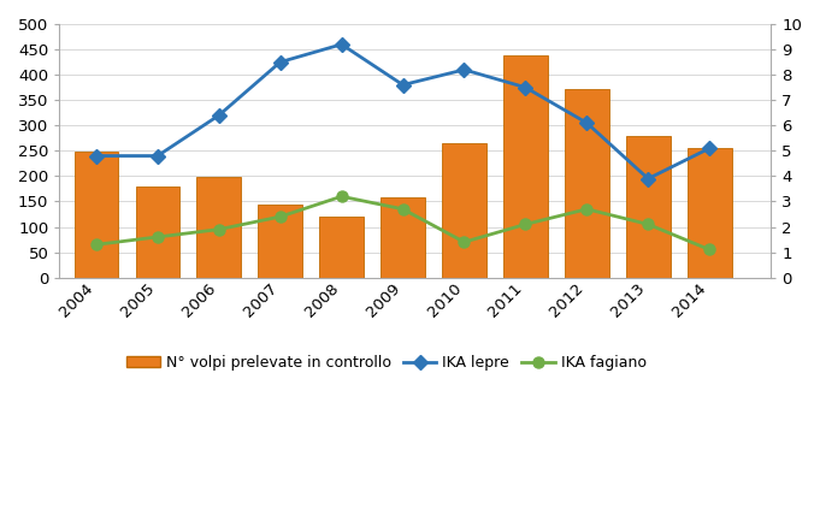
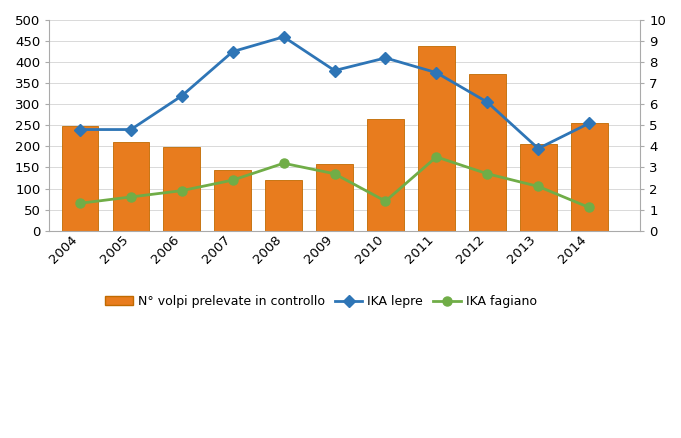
N° volpi prelevate in controllo/2005: 180 -> 210
IKA fagiano/2011: 2.1 -> 3.5
N° volpi prelevate in controllo/2013: 280 -> 205
